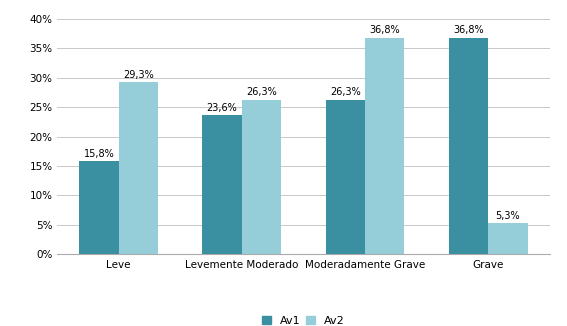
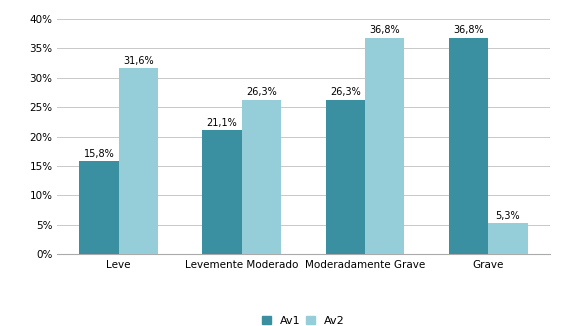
Av2/Leve: 29,3% -> 31,6%
Av1/Levemente Moderado: 23,6% -> 21,1%
